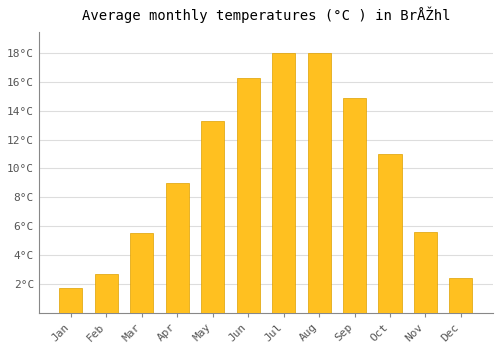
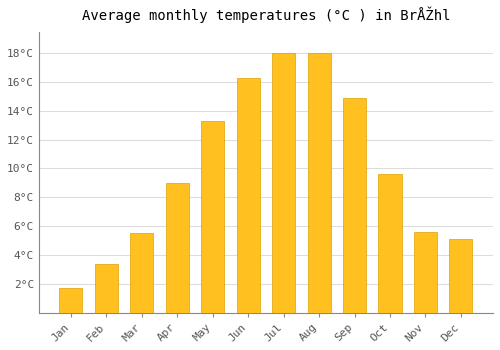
Feb: 2.7°C -> 3.4°C
Oct: 11.0°C -> 9.6°C
Dec: 2.4°C -> 5.1°C
